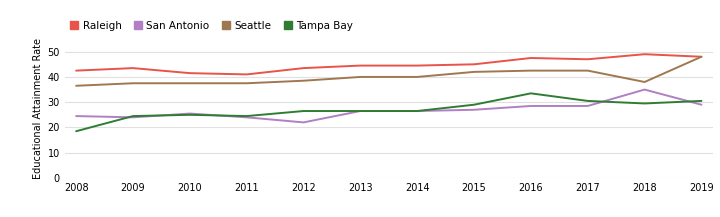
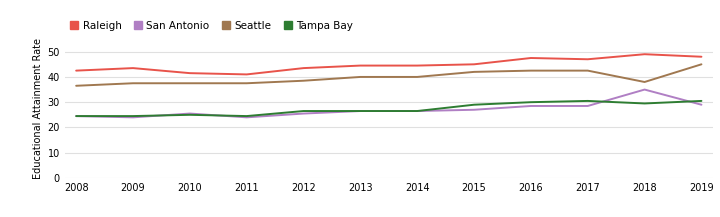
Tampa Bay/2008: 18.5 -> 24.5
San Antonio/2012: 22.0 -> 25.5
Tampa Bay/2016: 33.5 -> 30.0
Seattle/2019: 48.0 -> 45.0
